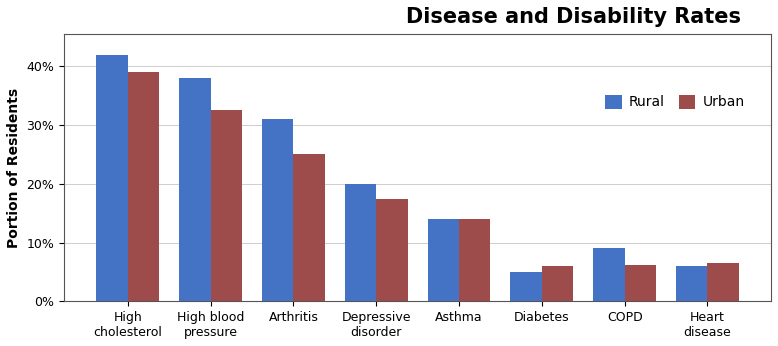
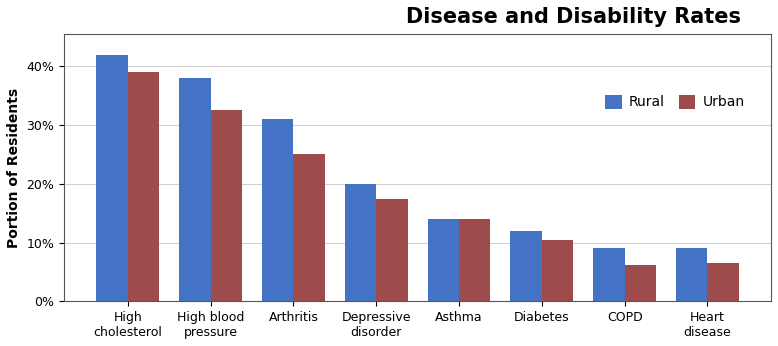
Rural/Diabetes: 5% -> 12%
Urban/Diabetes: 6.0% -> 10.4%
Rural/Heart disease: 6% -> 9%
